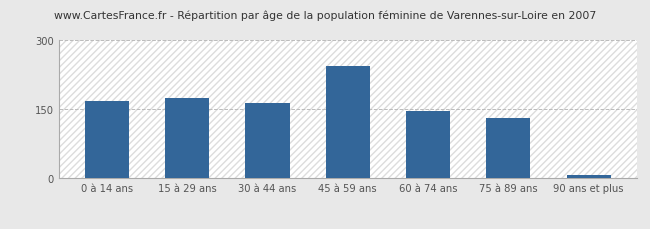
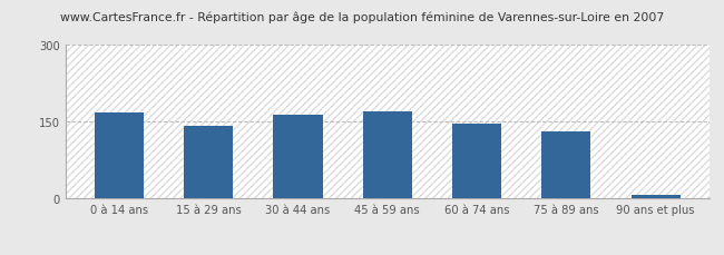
15 à 29 ans: 175 -> 143
45 à 59 ans: 245 -> 171
